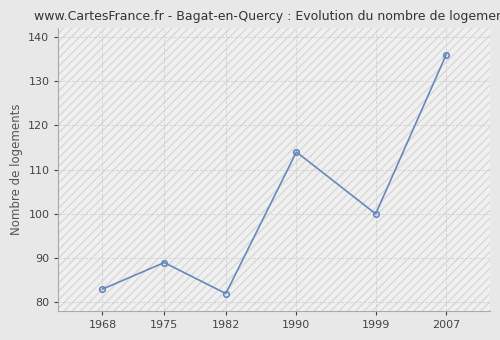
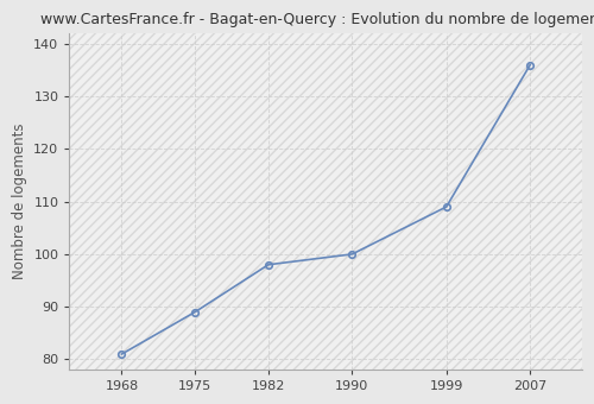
1968: 83 -> 81
1982: 82 -> 98
1990: 114 -> 100
1999: 100 -> 109
